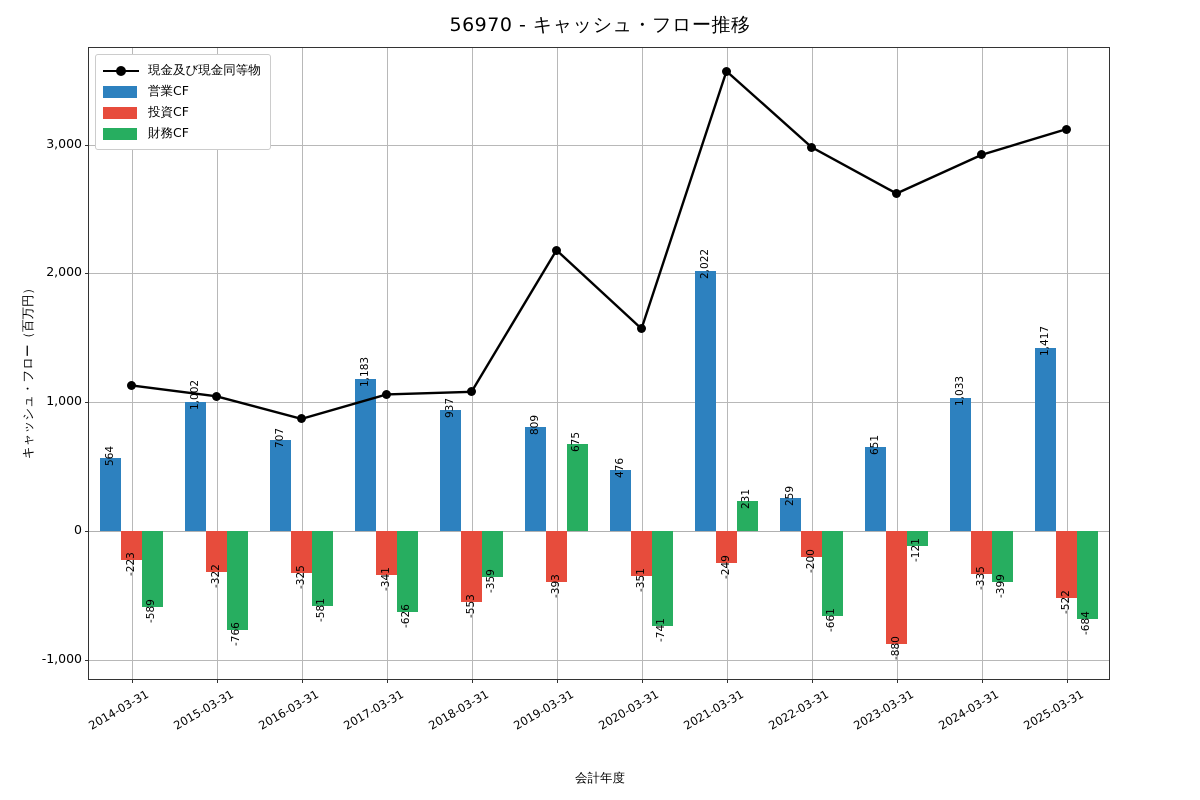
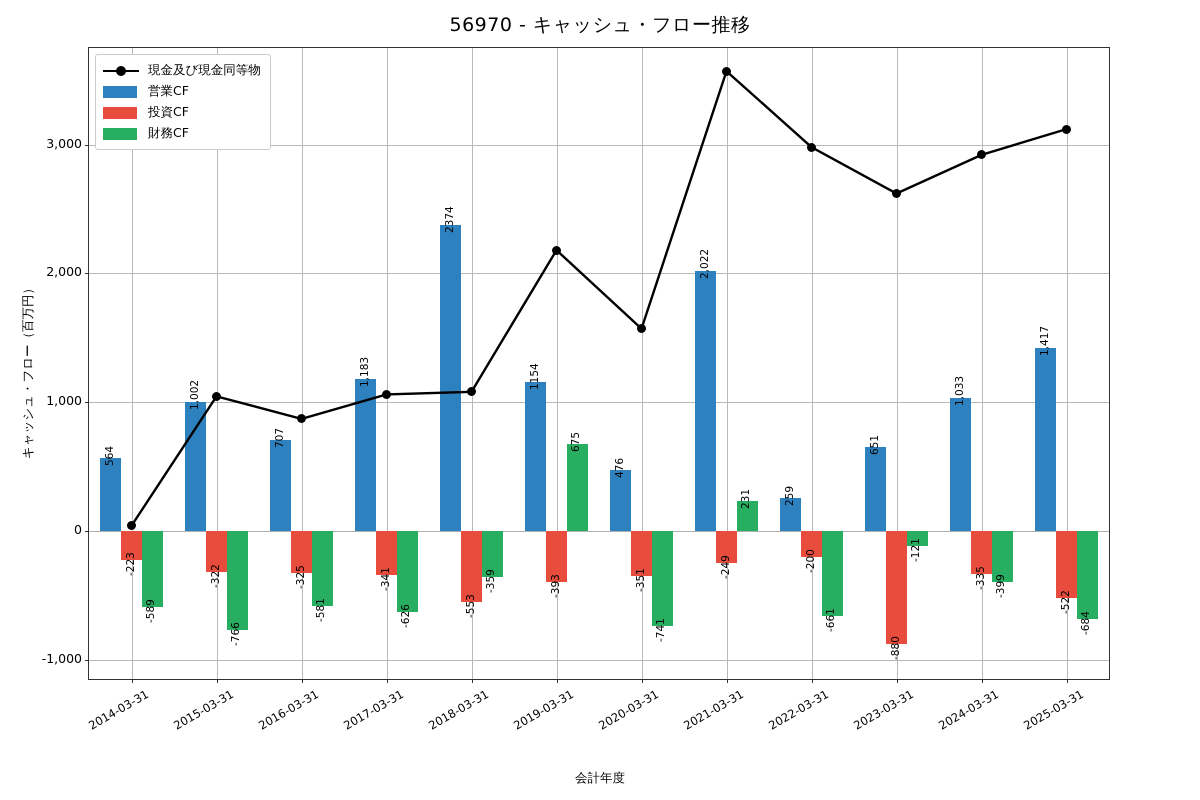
現金及び現金同等物/2014-03-31: 1130 -> 40
営業CF/2018-03-31: 937 -> 2374
営業CF/2019-03-31: 809 -> 1154
